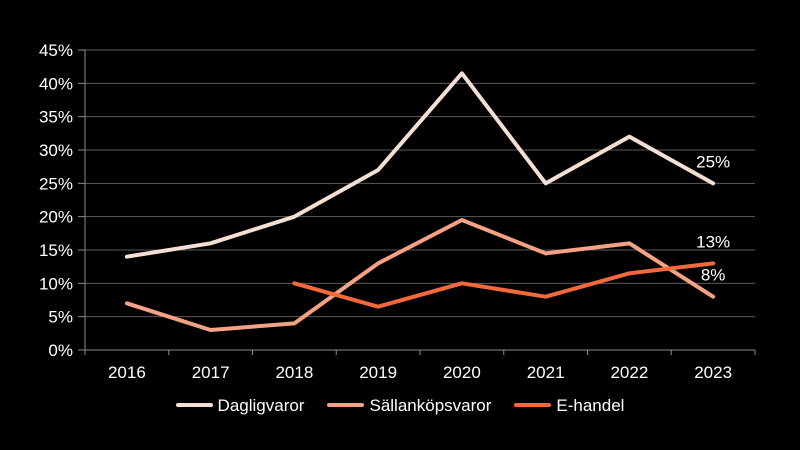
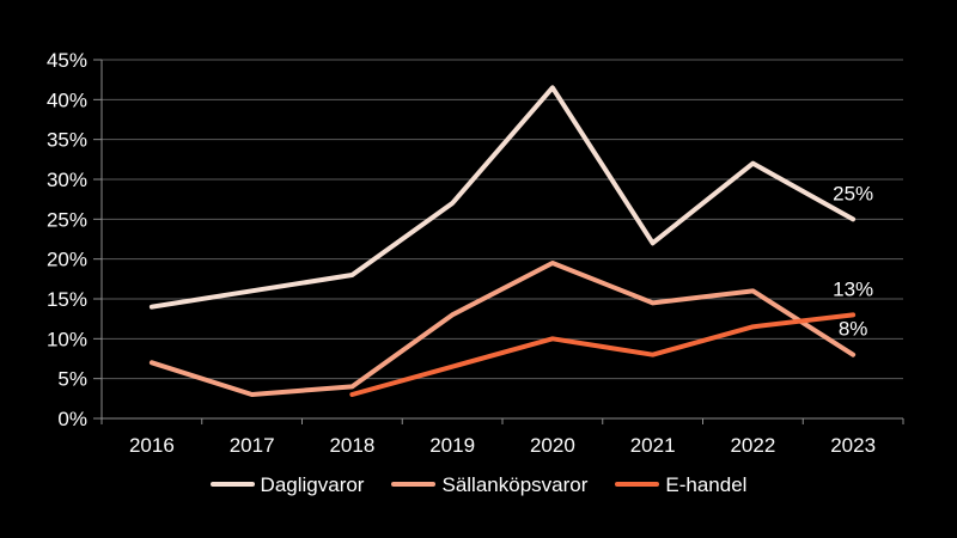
Dagligvaror/2018: 20% -> 18%
E-handel/2018: 10% -> 3%
Dagligvaror/2021: 25% -> 22%
